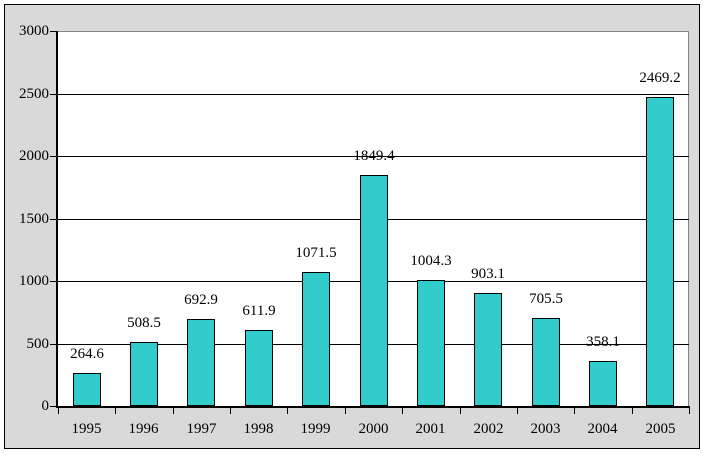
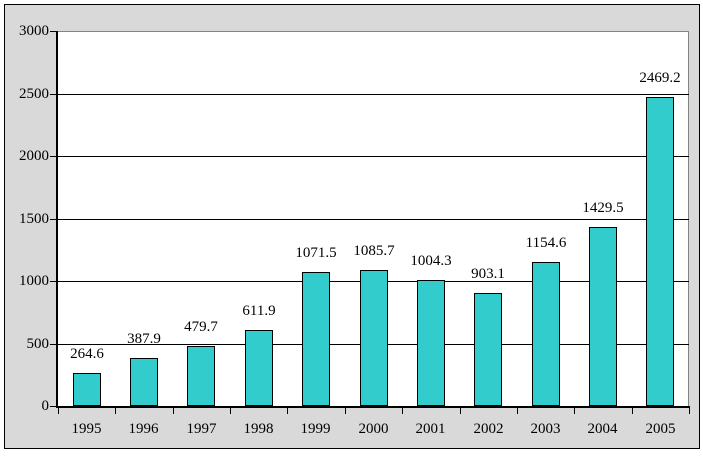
1996: 508.5 -> 387.9
1997: 692.9 -> 479.7
2000: 1849.4 -> 1085.7
2003: 705.5 -> 1154.6
2004: 358.1 -> 1429.5
